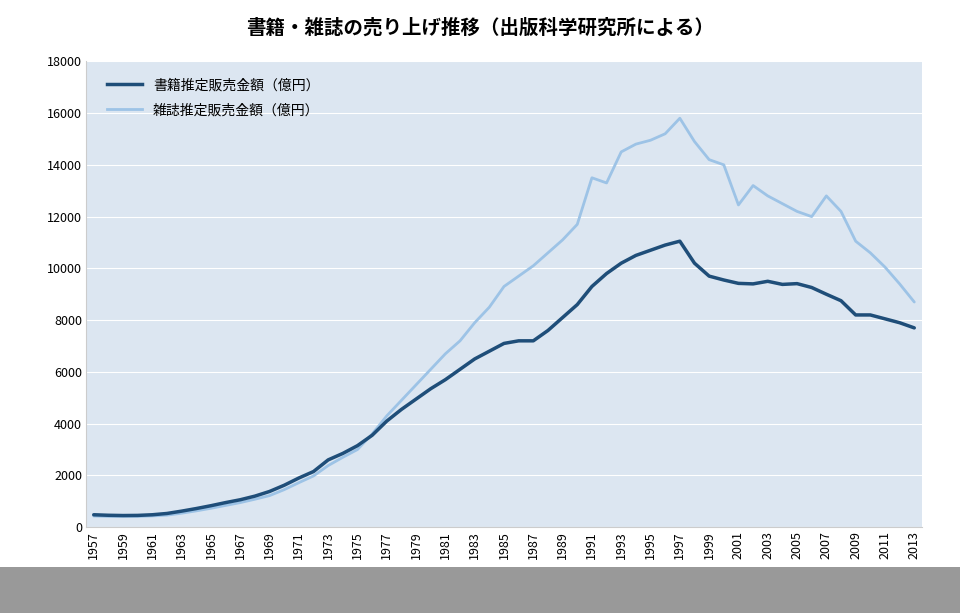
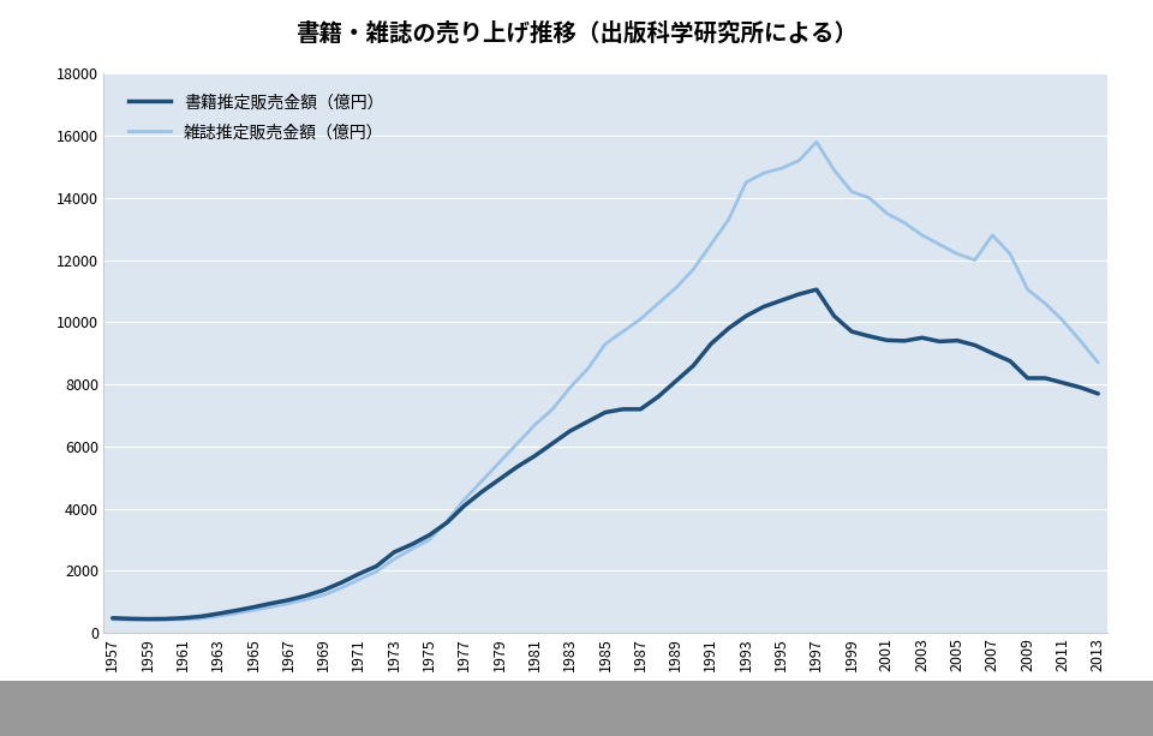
雑誌推定販売金額（億円）/1991: 13500 -> 12500
雑誌推定販売金額（億円）/2001: 12450 -> 13500
